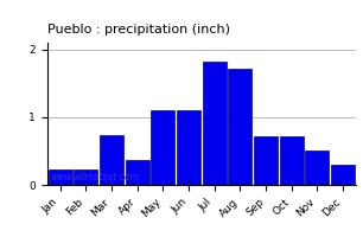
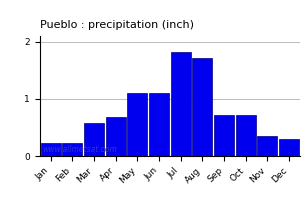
Mar: 0.74 -> 0.58
Apr: 0.36 -> 0.68
Nov: 0.50 -> 0.35
